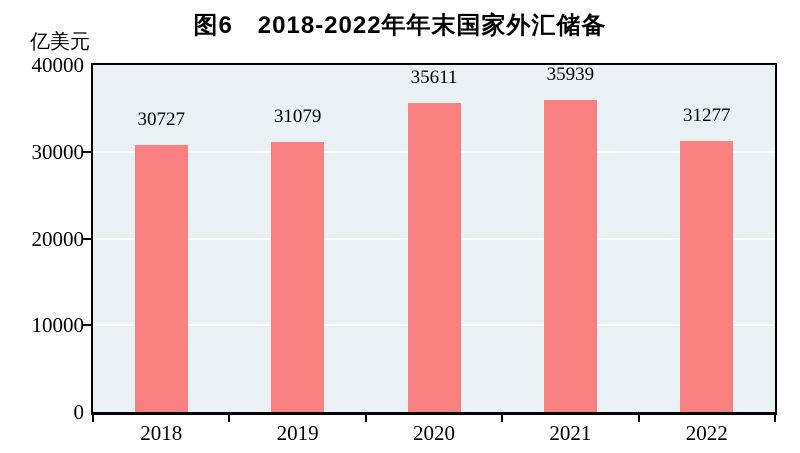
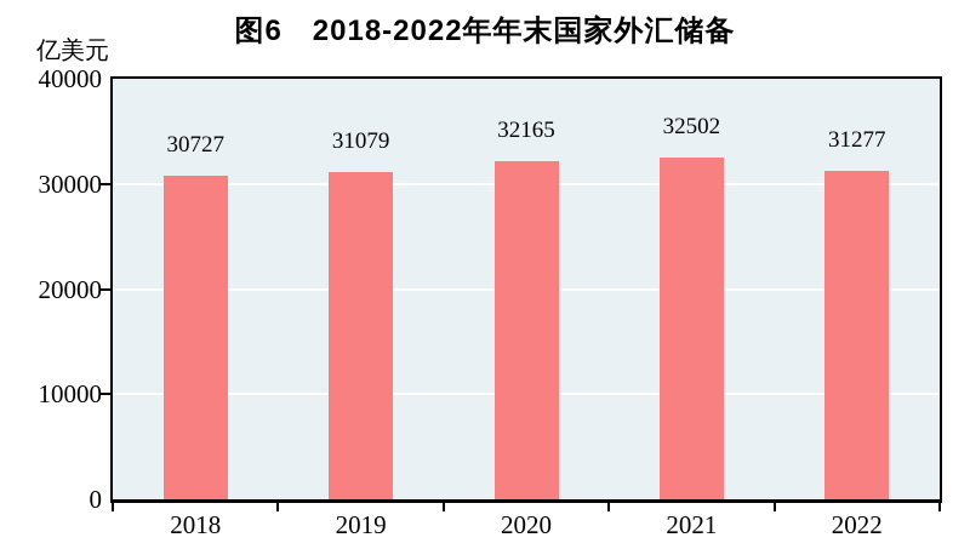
2020: 35611 -> 32165
2021: 35939 -> 32502
